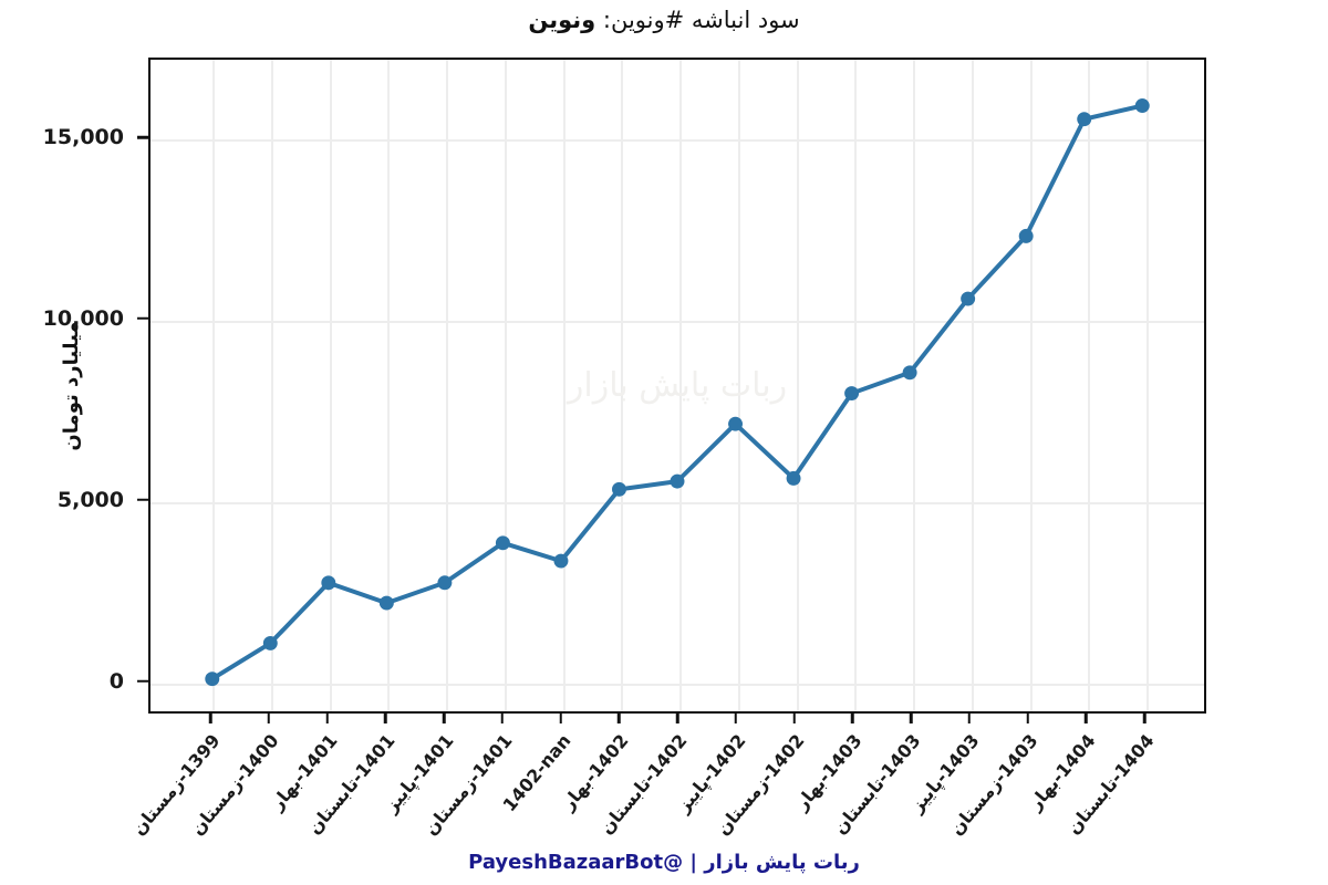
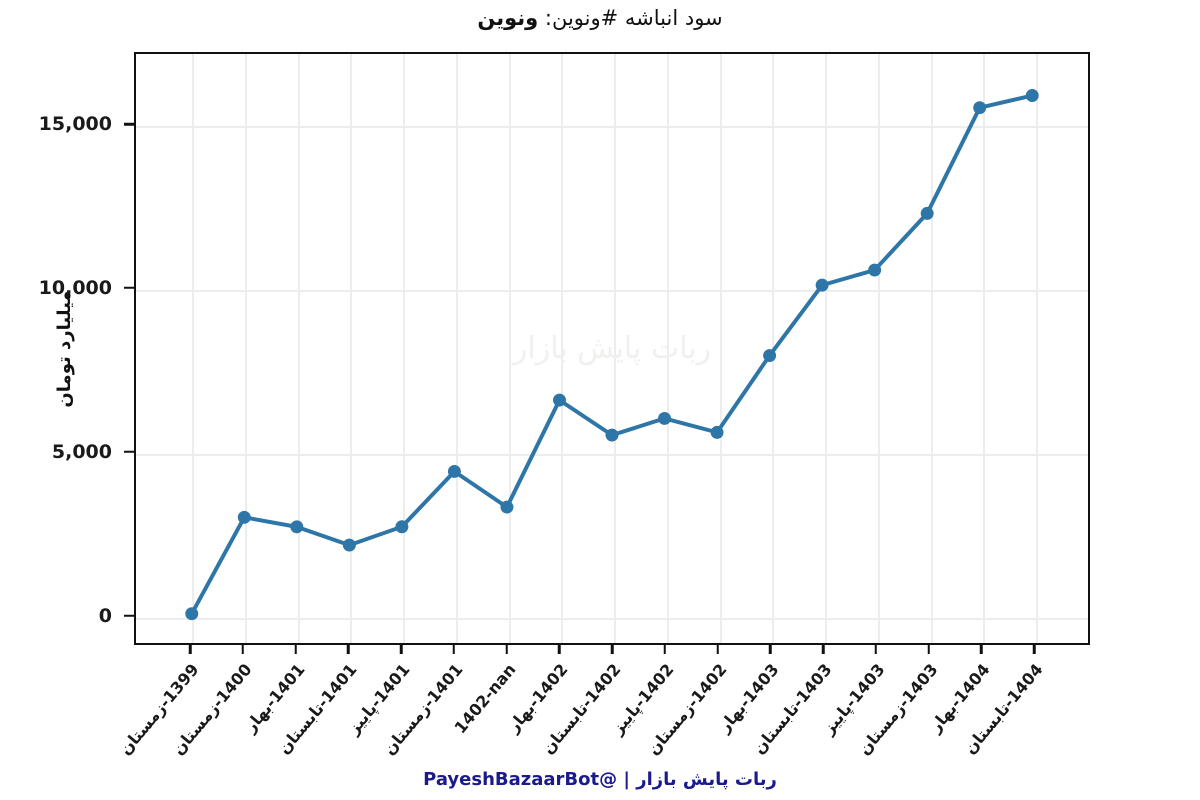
1400-زمستان: 993 -> 2961
1401-زمستان: 3,776 -> 4,371
1402-بهار: 5,266 -> 6,564
1402-پاییز: 7,084 -> 6,002
1403-تابستان: 8,510 -> 10,097
